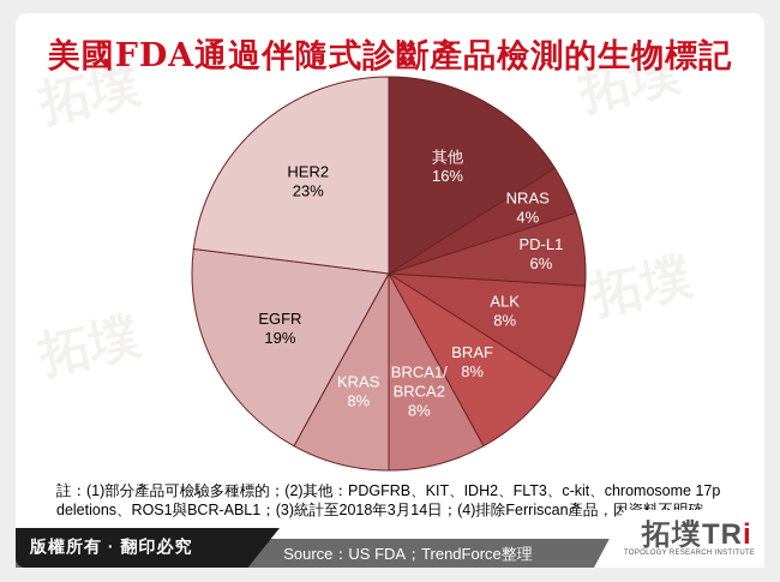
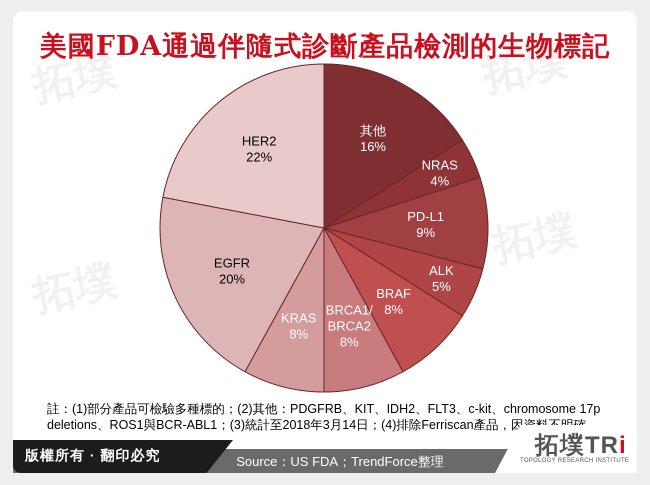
PD-L1: 6% -> 9%
ALK: 8% -> 5%
EGFR: 19% -> 20%
HER2: 23% -> 22%
